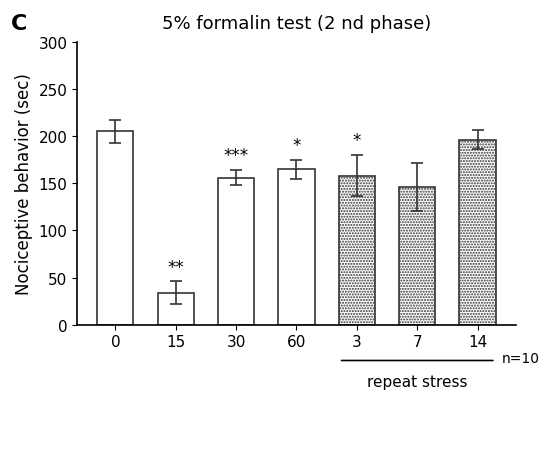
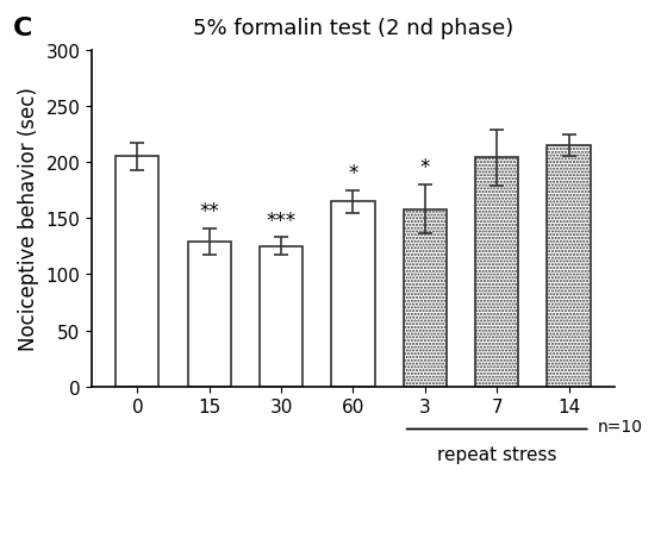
15: 34 -> 129
30: 156 -> 125
7: 146 -> 204
14: 196 -> 215
